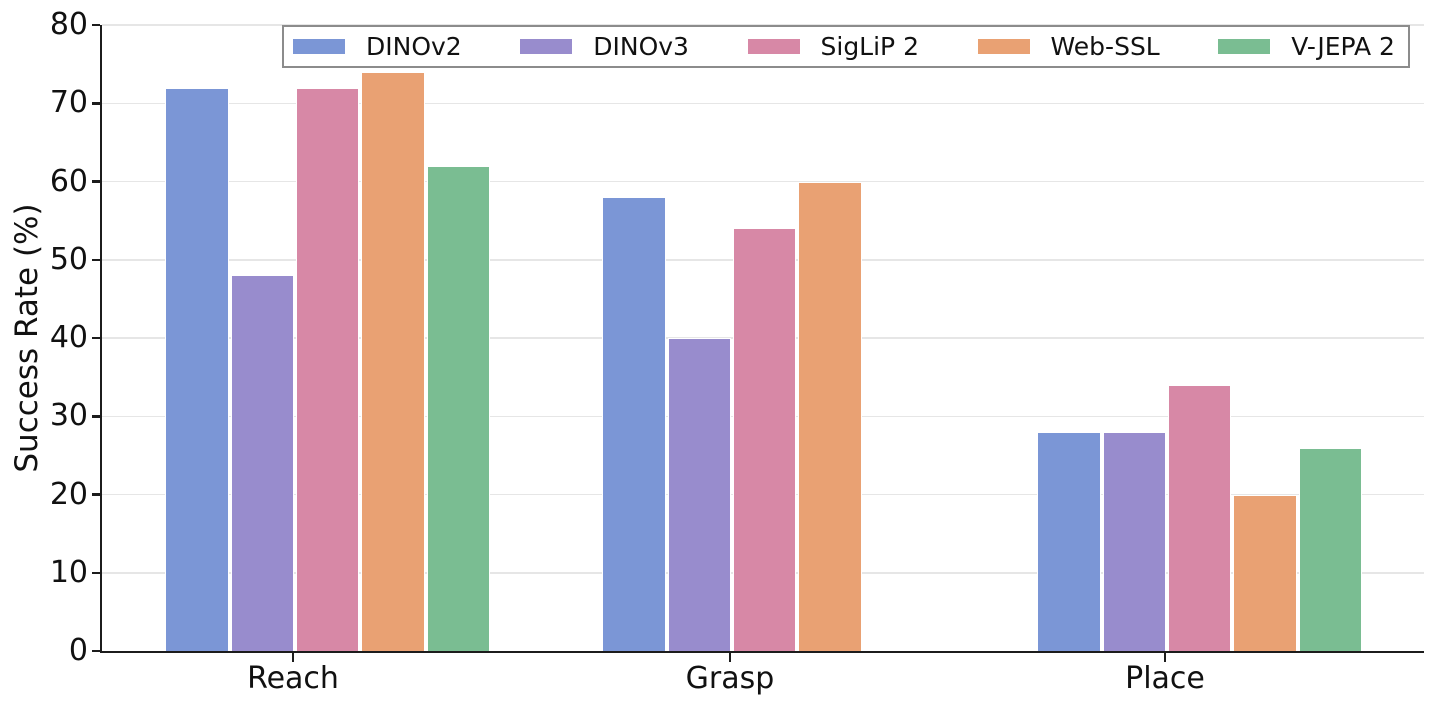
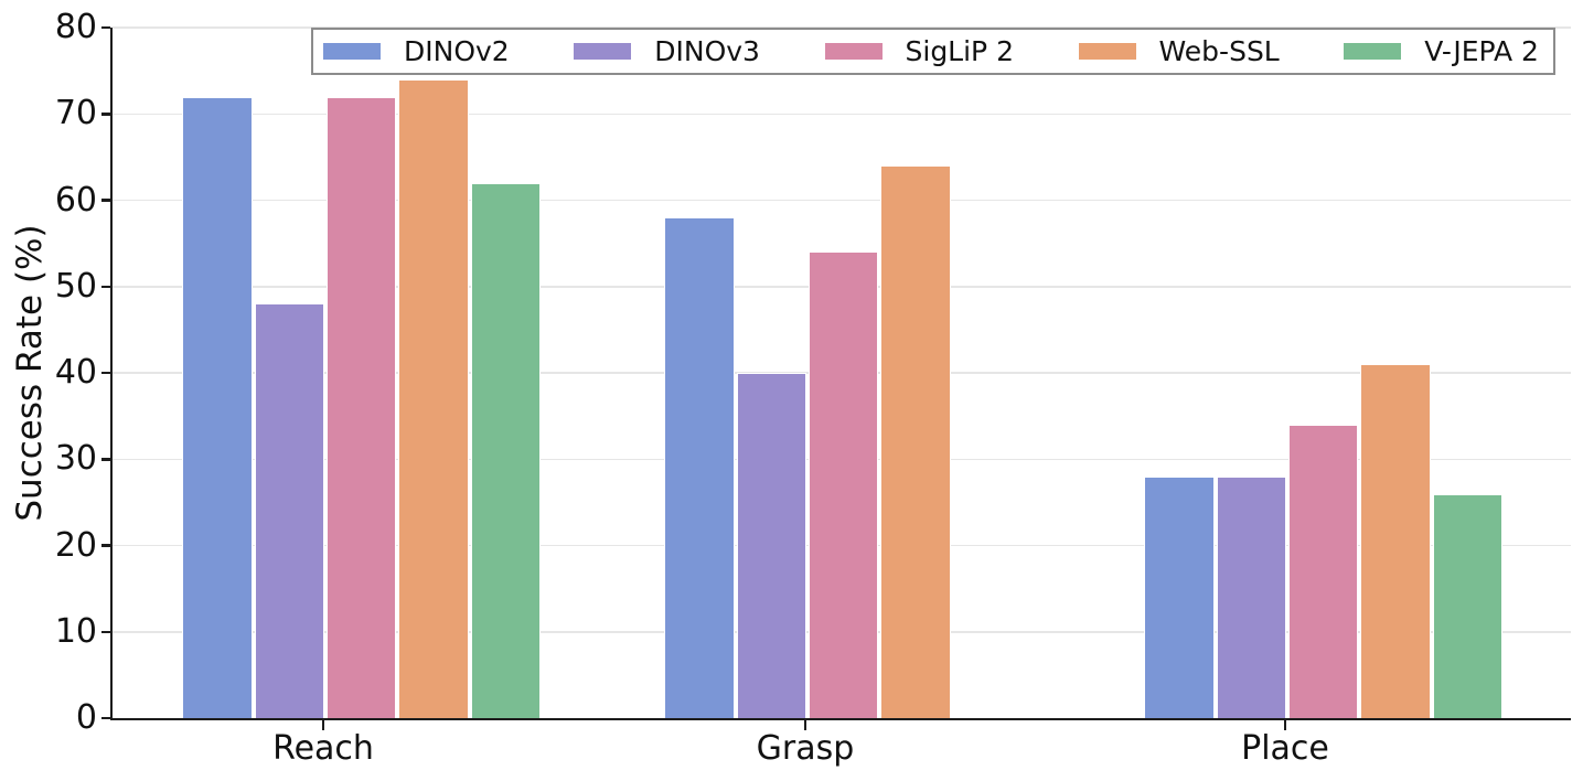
Web-SSL/Grasp: 60 -> 64
Web-SSL/Place: 20 -> 41
